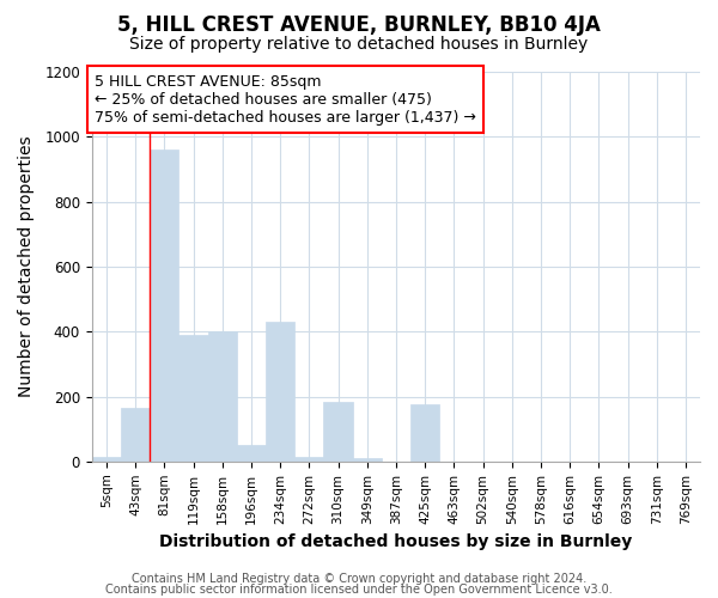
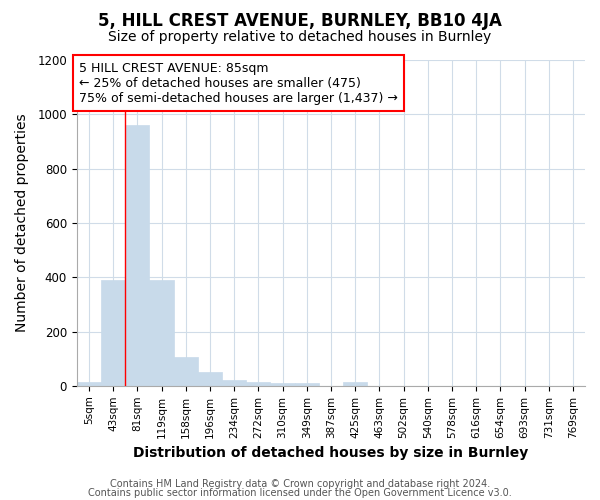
43sqm: 165 -> 390
158sqm: 400 -> 105
234sqm: 430 -> 20
310sqm: 185 -> 10
425sqm: 175 -> 15
